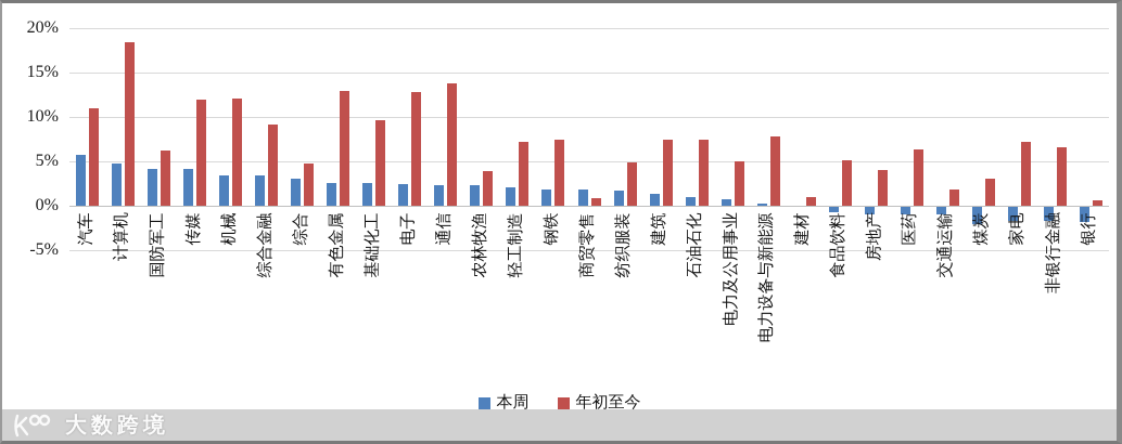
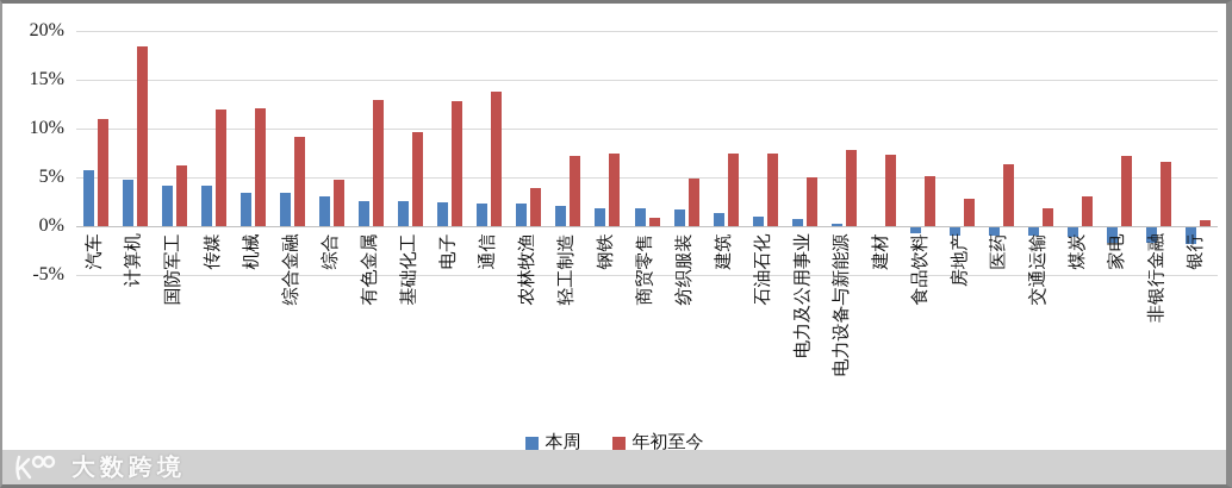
年初至今/建材: 1% -> 7%
年初至今/房地产: 4% -> 3%
本周/煤炭: -2% -> -1%
